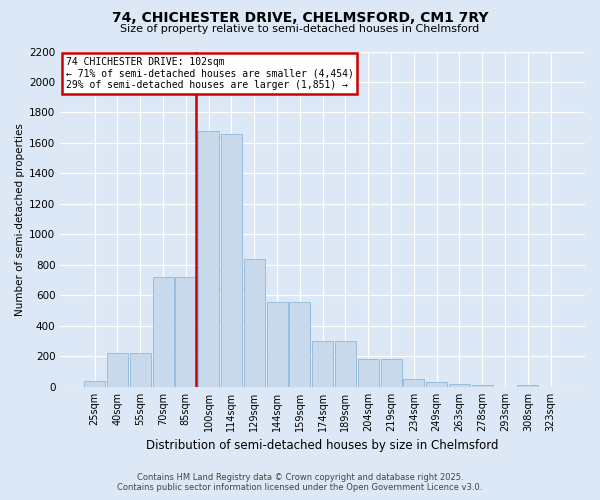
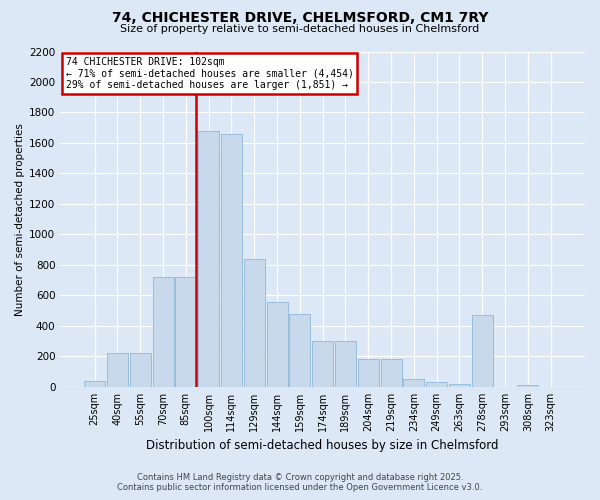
159sqm: 560 -> 480
278sqm: 10 -> 470
